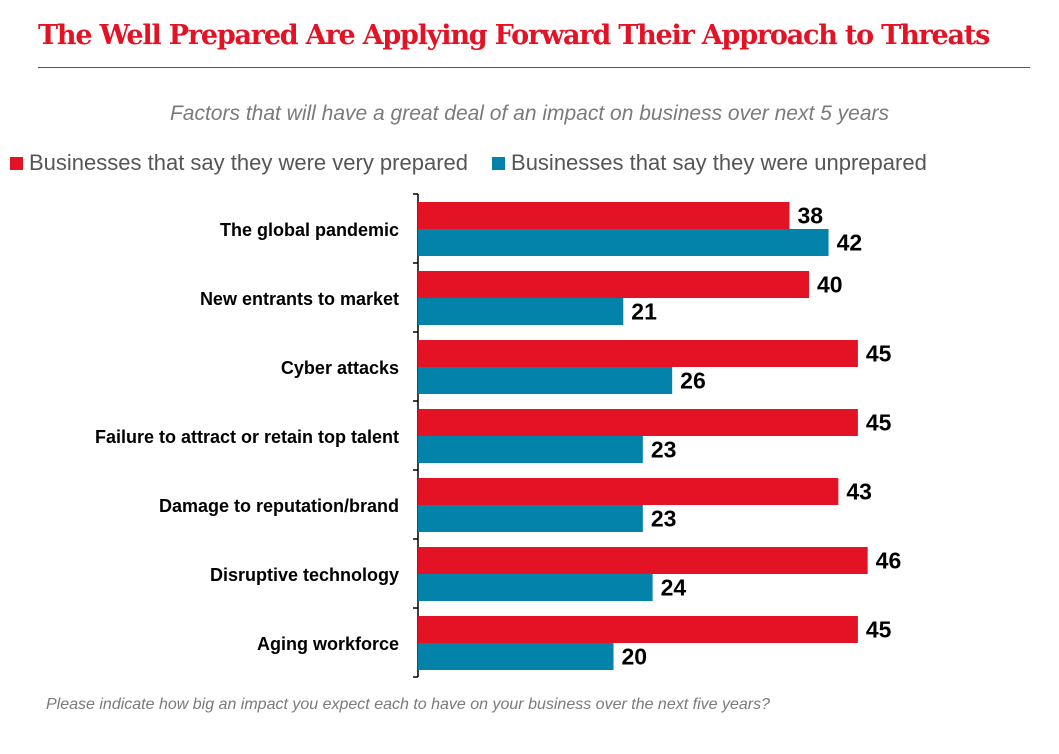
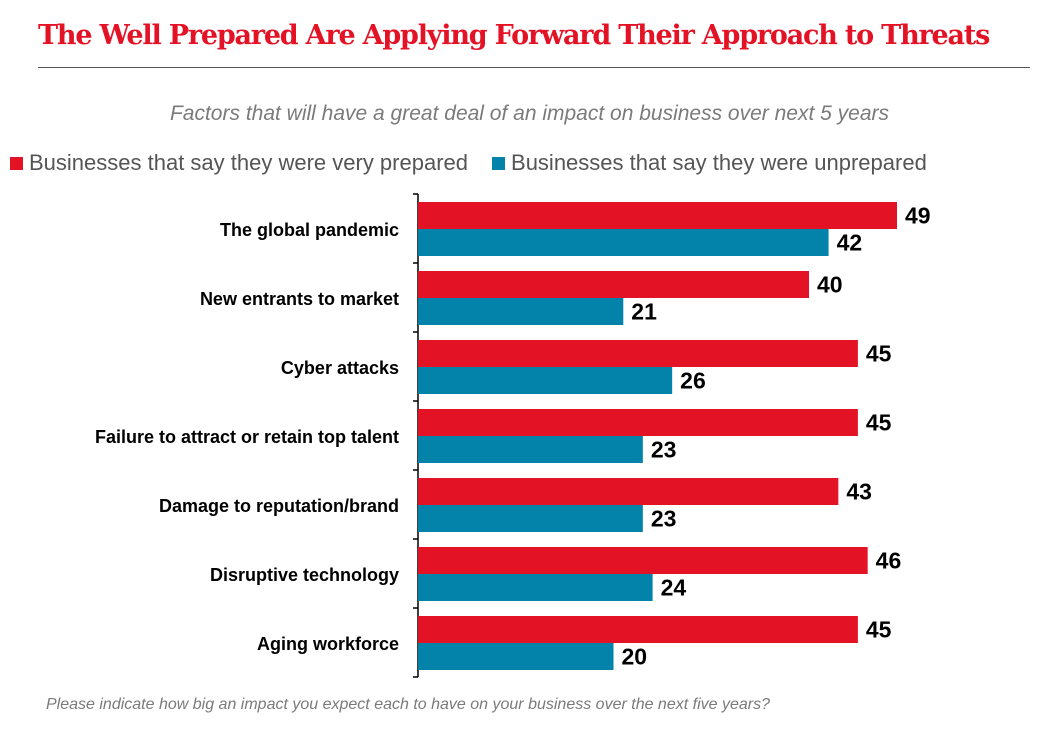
Businesses that say they were very prepared/The global pandemic: 38 -> 49
